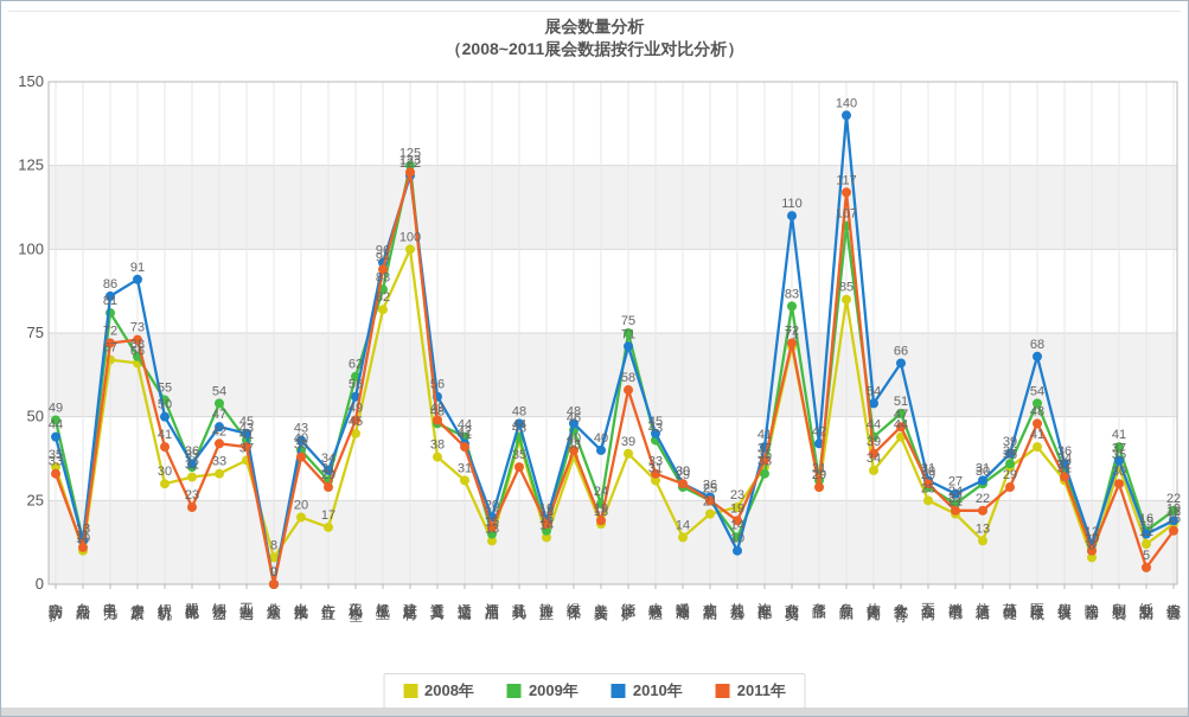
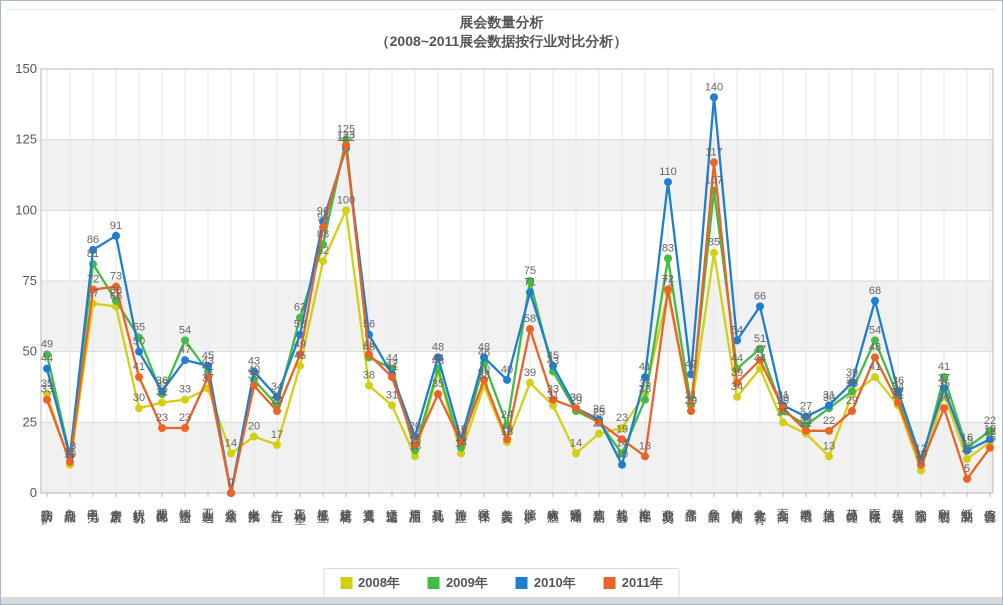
2011年/钢铁冶金: 42 -> 23
2008年/公众频道: 8 -> 14
2011年/汽摩配件: 37 -> 13
